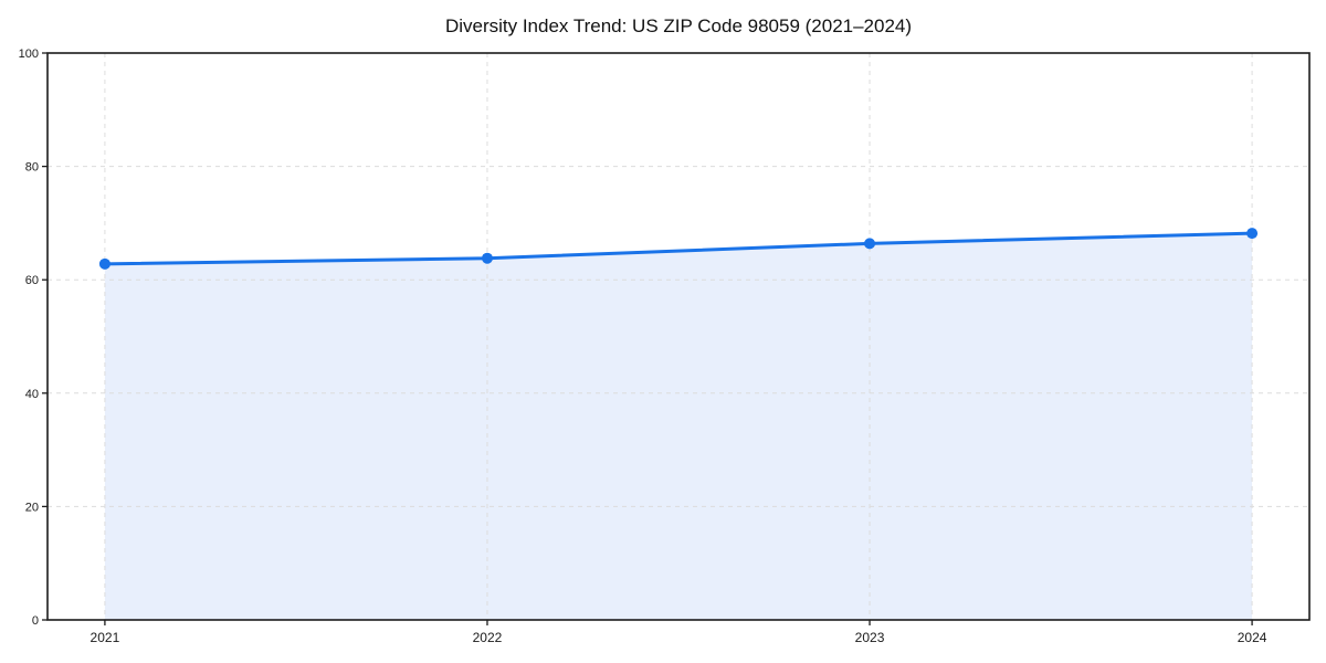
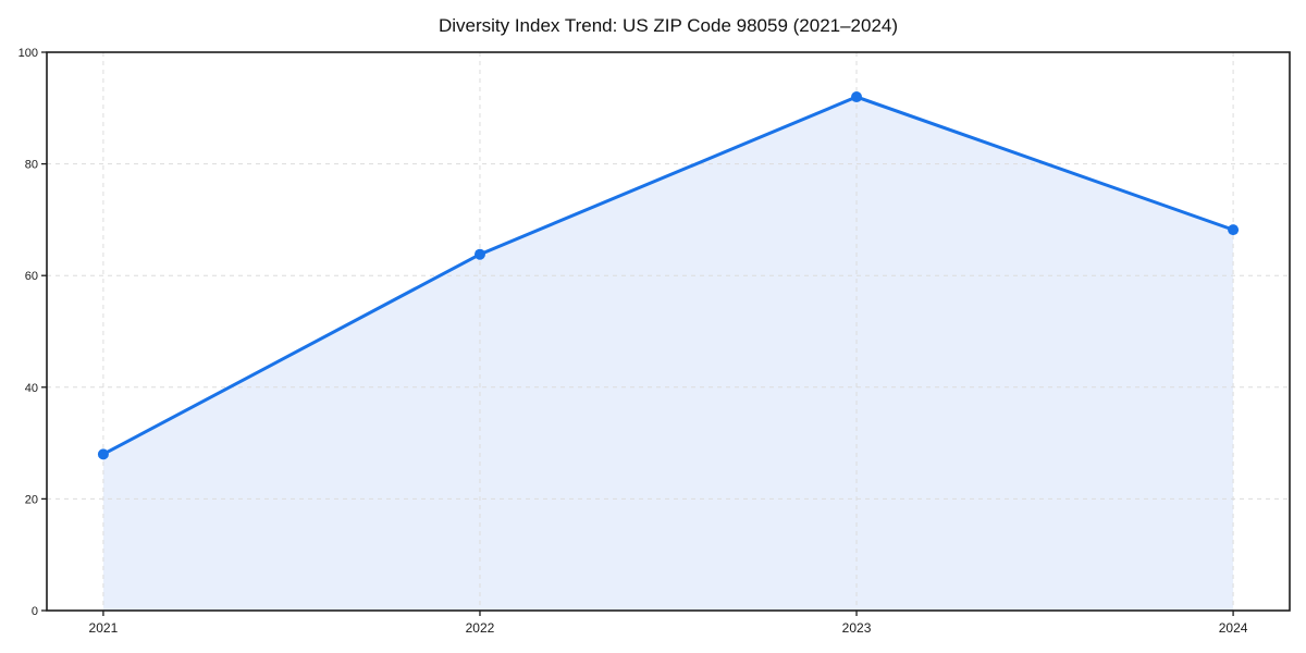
2021: 63 -> 28
2023: 66 -> 92
